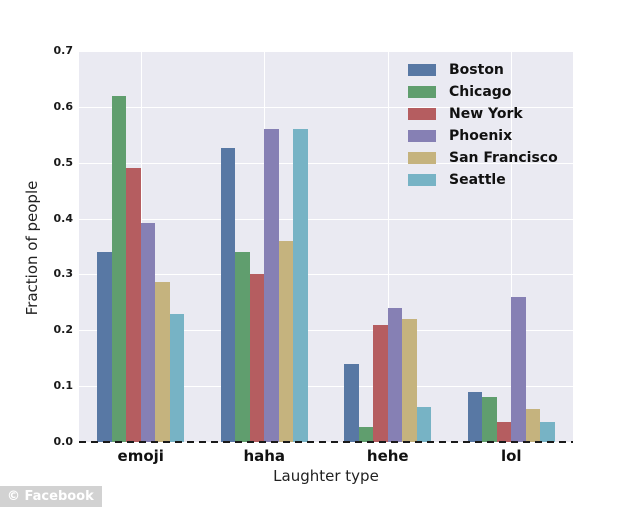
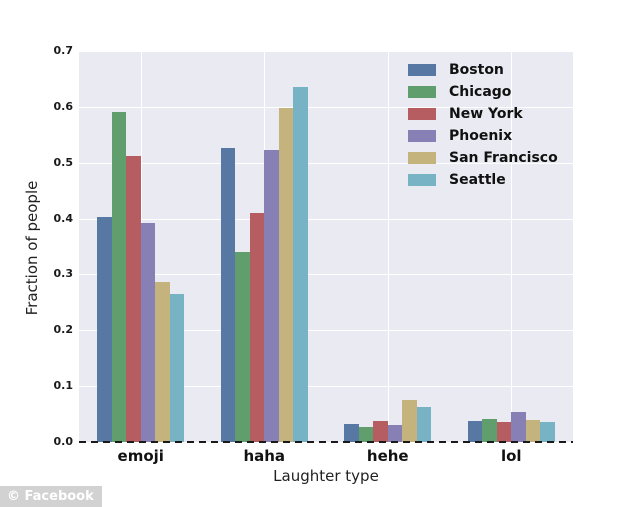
Boston/emoji: 0.34 -> 0.40
Chicago/emoji: 0.62 -> 0.59
New York/emoji: 0.49 -> 0.51
Seattle/emoji: 0.23 -> 0.27
New York/haha: 0.30 -> 0.41
Phoenix/haha: 0.56 -> 0.52
San Francisco/haha: 0.36 -> 0.60
Seattle/haha: 0.56 -> 0.64
Boston/hehe: 0.14 -> 0.03
New York/hehe: 0.21 -> 0.04
Phoenix/hehe: 0.24 -> 0.03
San Francisco/hehe: 0.22 -> 0.07
Boston/lol: 0.09 -> 0.04
Chicago/lol: 0.08 -> 0.04
Phoenix/lol: 0.26 -> 0.05
San Francisco/lol: 0.06 -> 0.04
